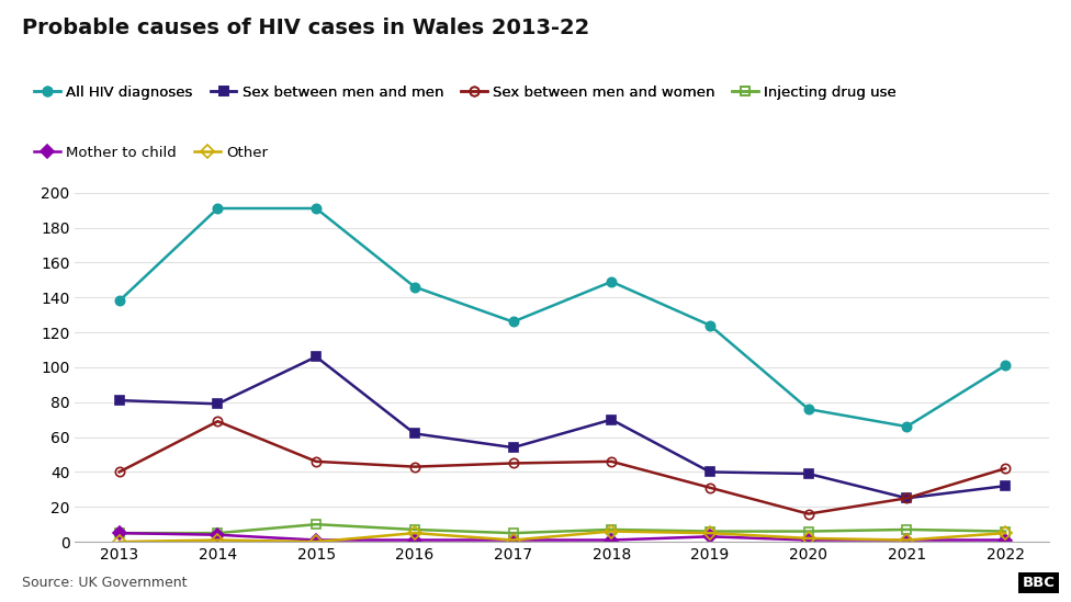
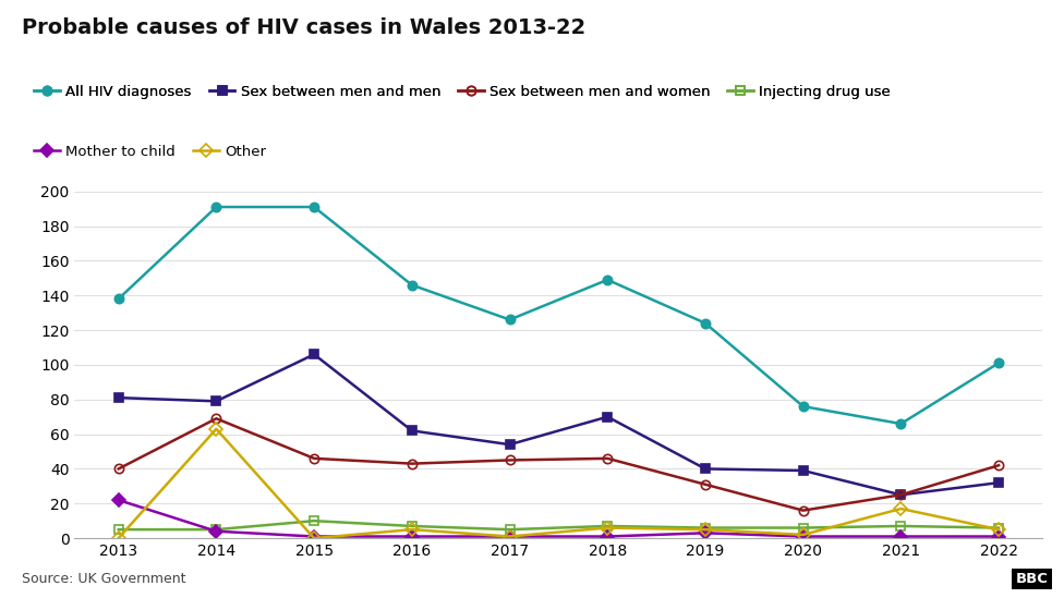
Mother to child/2013: 5 -> 22
Other/2014: 1 -> 63
Other/2021: 1 -> 17
